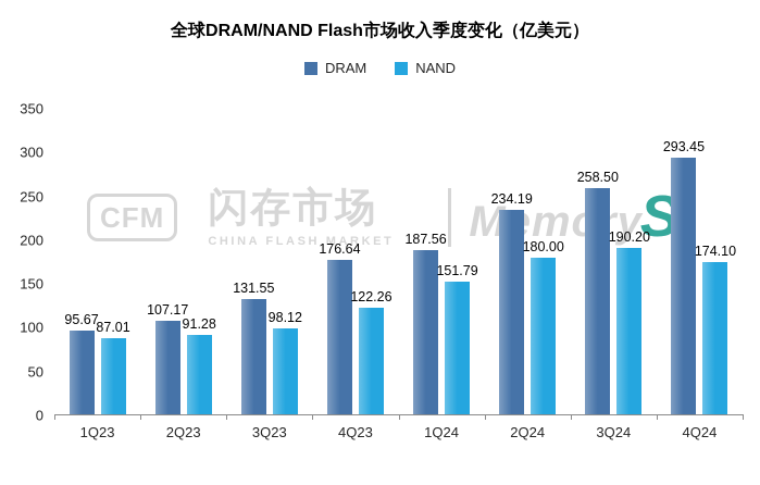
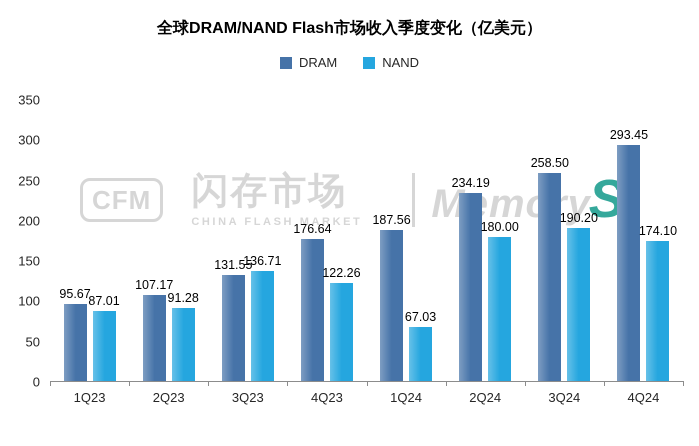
NAND/3Q23: 98.12 -> 136.71
NAND/1Q24: 151.79 -> 67.03
